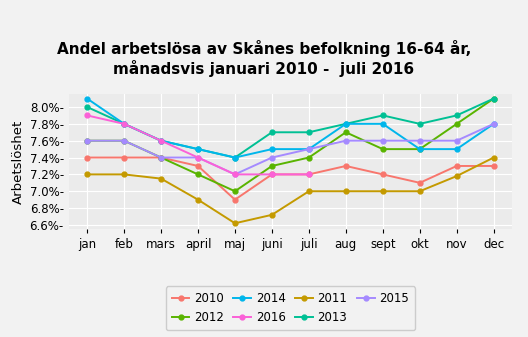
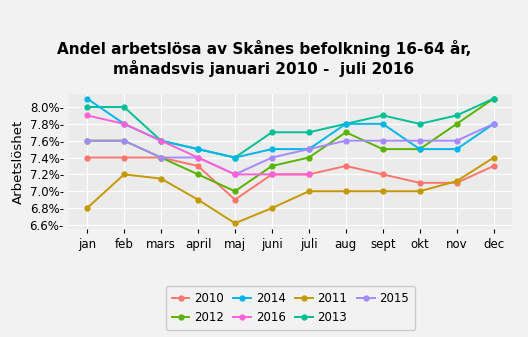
2011/jan: 7.20%- -> 6.80%-
2013/feb: 7.8%- -> 8.0%-
2011/juni: 6.72%- -> 6.80%-
2010/nov: 7.3%- -> 7.1%-
2011/nov: 7.18%- -> 7.12%-
